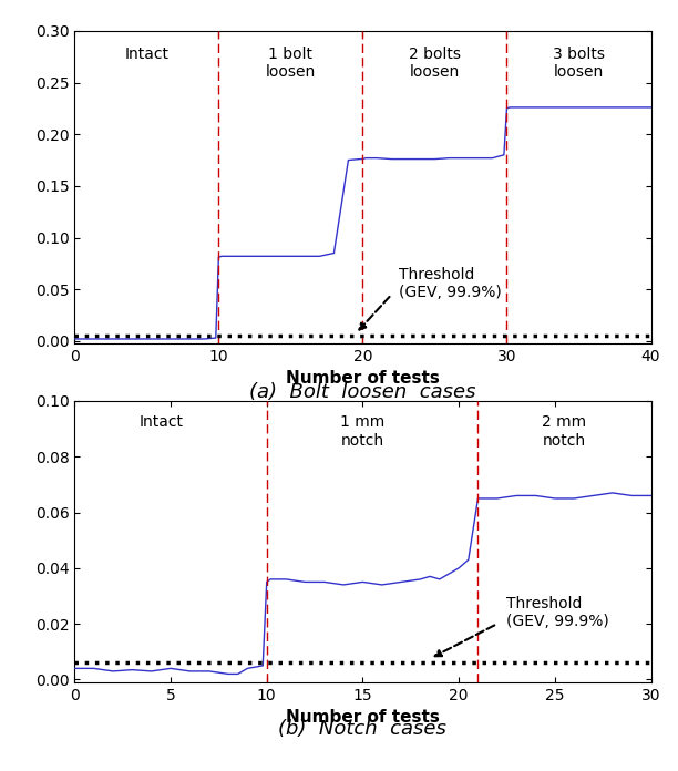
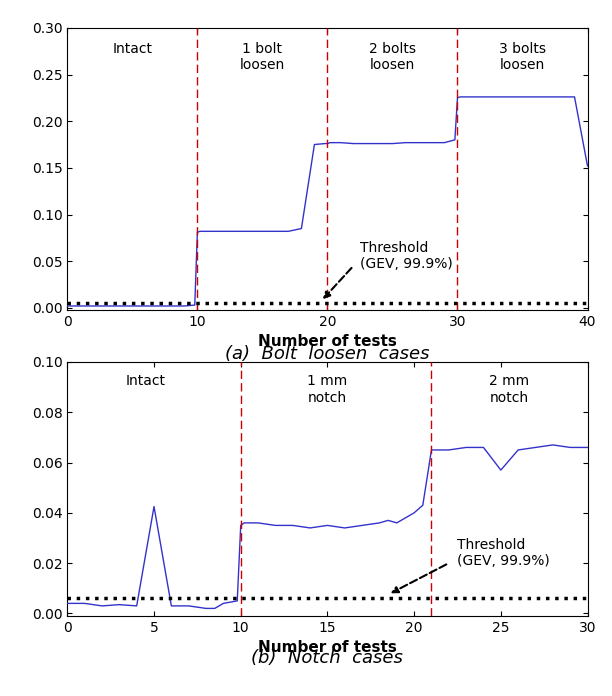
40: 0.226 -> 0.152
5: 0.0040 -> 0.0425
25: 0.0650 -> 0.0570
